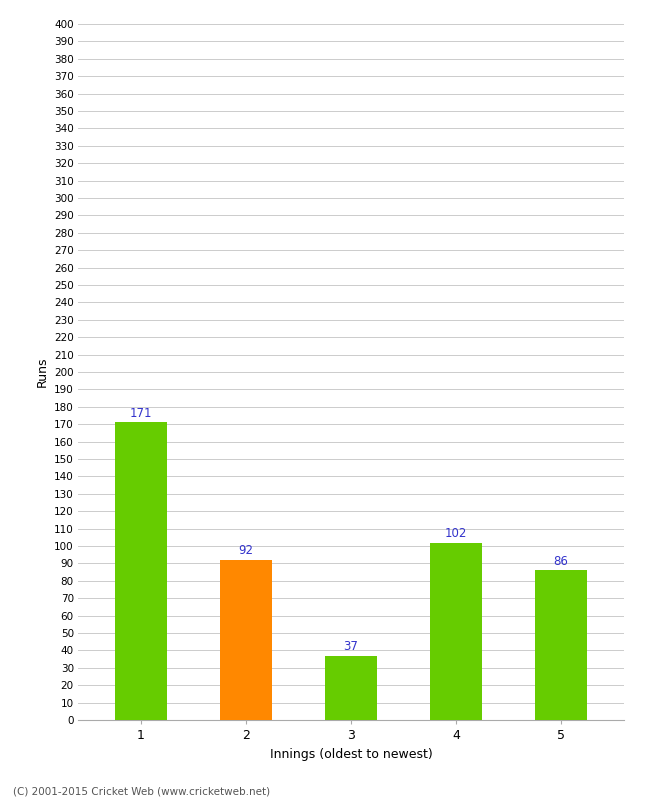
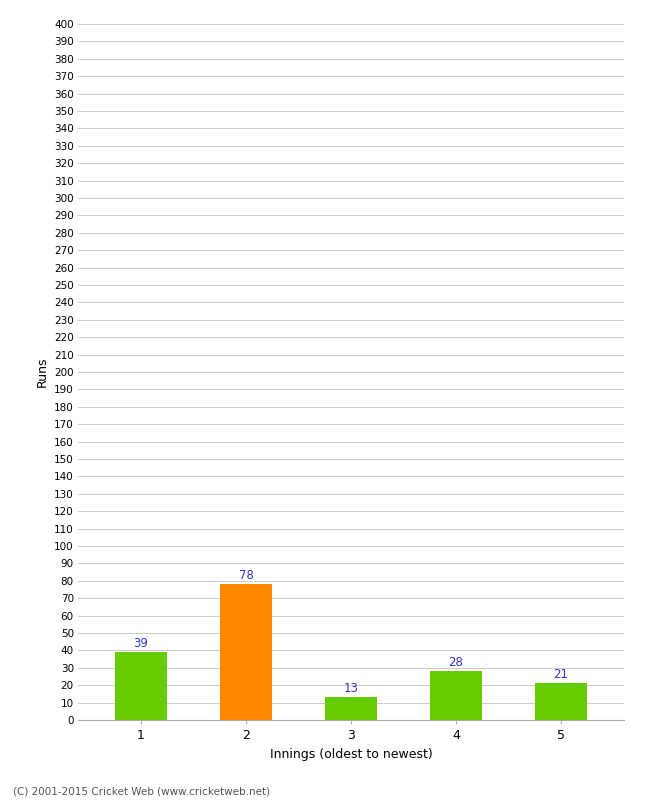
1: 171 -> 39
2: 92 -> 78
3: 37 -> 13
4: 102 -> 28
5: 86 -> 21
